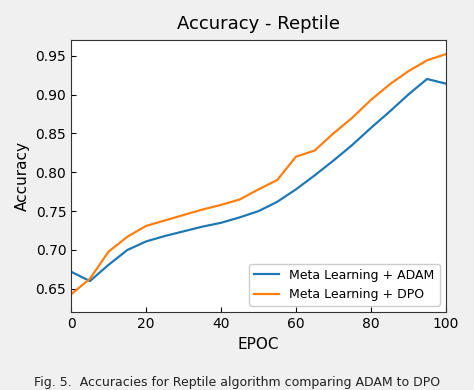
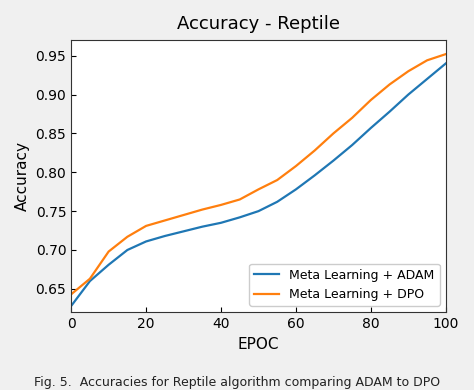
Meta Learning + ADAM/0: 0.672 -> 0.628
Meta Learning + DPO/60: 0.820 -> 0.808
Meta Learning + ADAM/100: 0.914 -> 0.940
